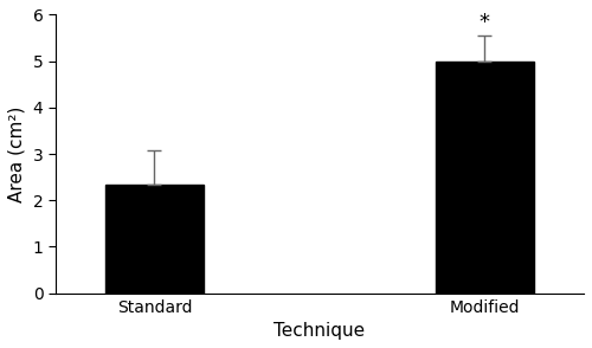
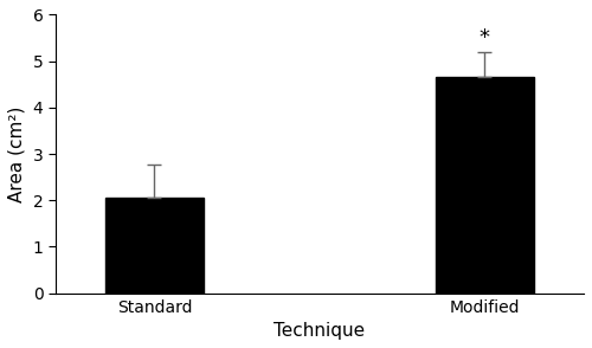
Standard: 2.35 -> 2.05
Modified: 5.00 -> 4.65
